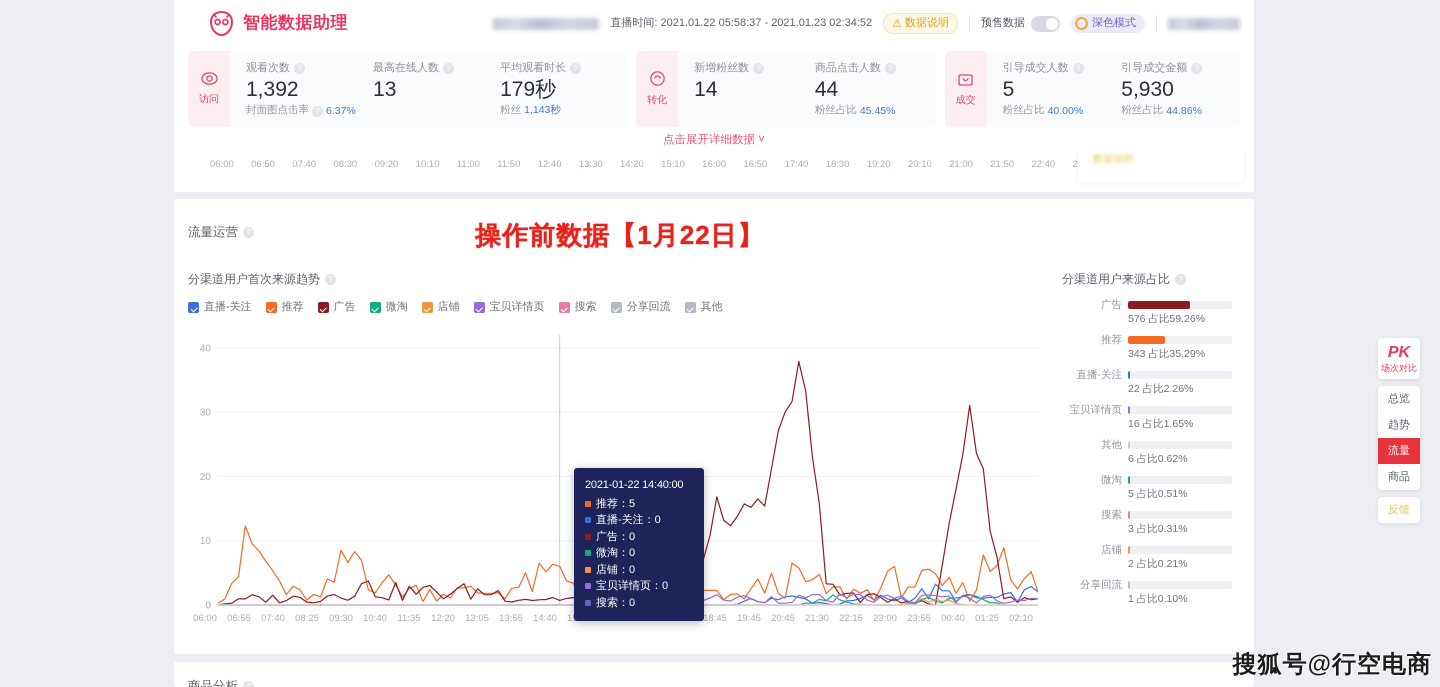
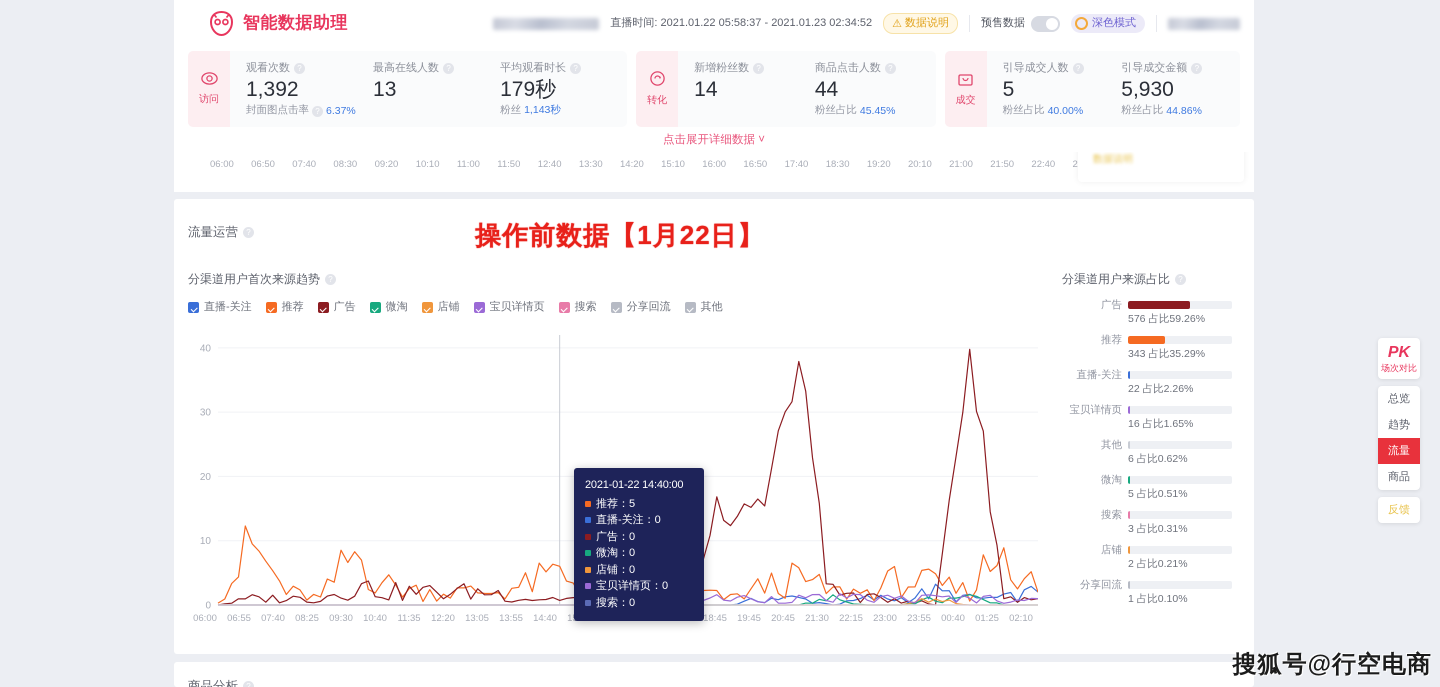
广告/00:40: 32 -> 41
